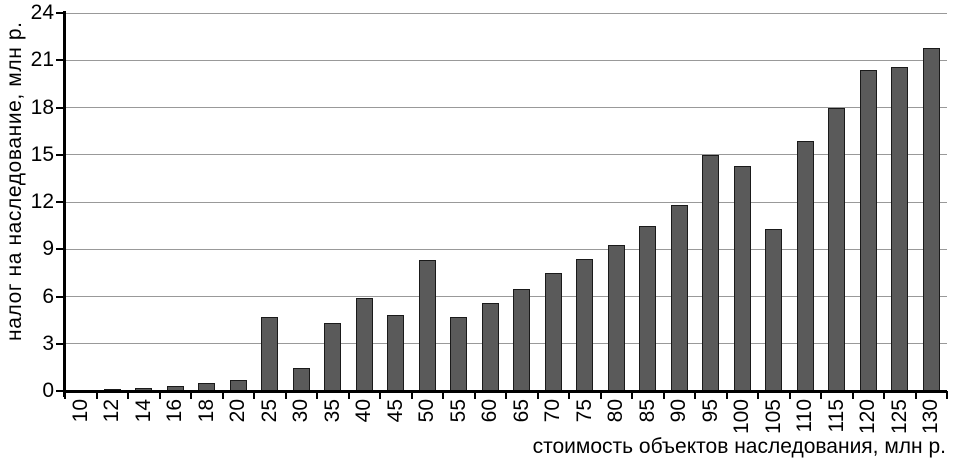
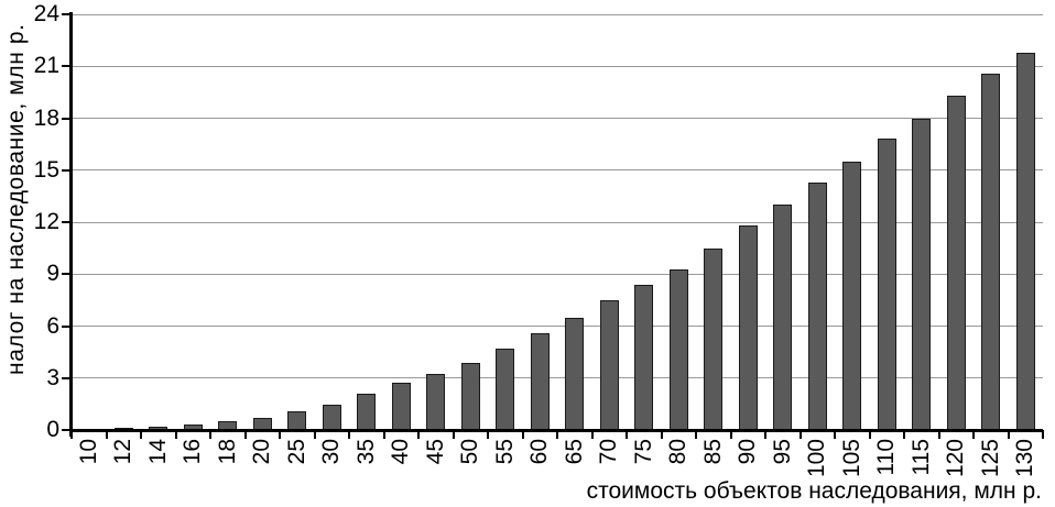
25: 4.7 -> 1.1
35: 4.3 -> 2.1
40: 5.9 -> 2.7
45: 4.8 -> 3.2
50: 8.3 -> 3.9
95: 15.0 -> 13.0
105: 10.3 -> 15.5
110: 15.9 -> 16.8
120: 20.4 -> 19.3
